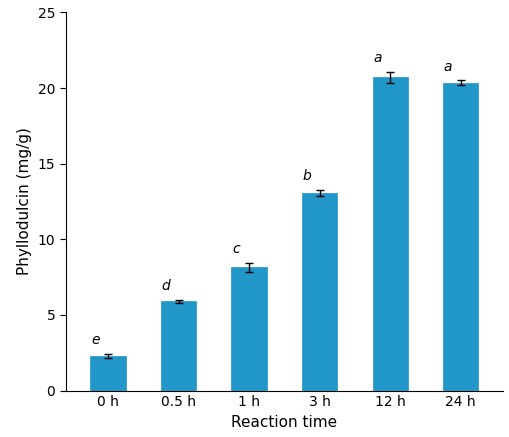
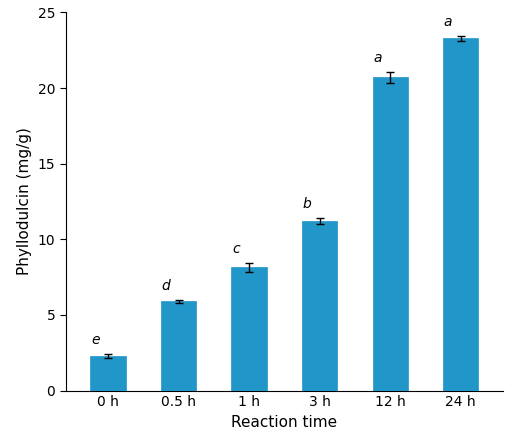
3 h: 13.1 -> 11.2
24 h: 20.4 -> 23.3
